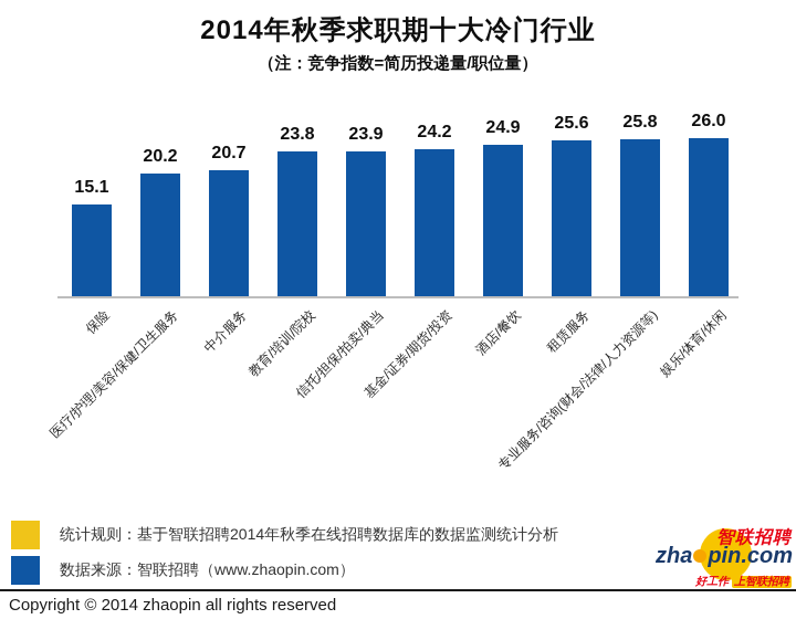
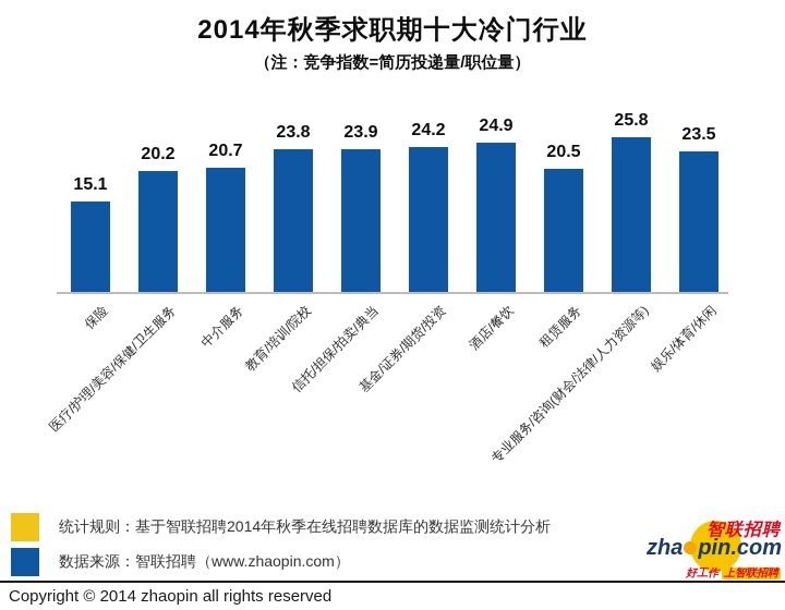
租赁服务: 25.6 -> 20.5
娱乐/体育/休闲: 26.0 -> 23.5
